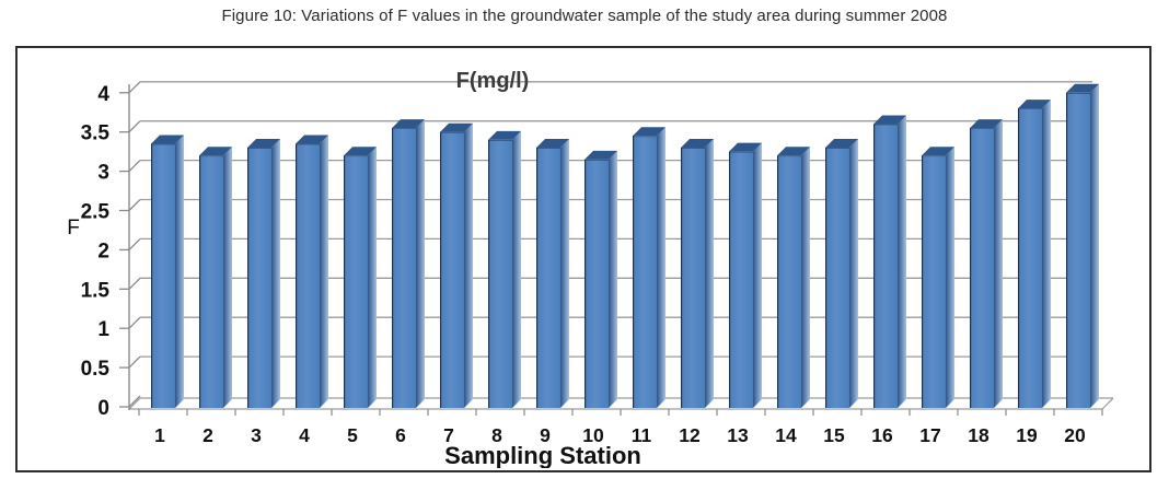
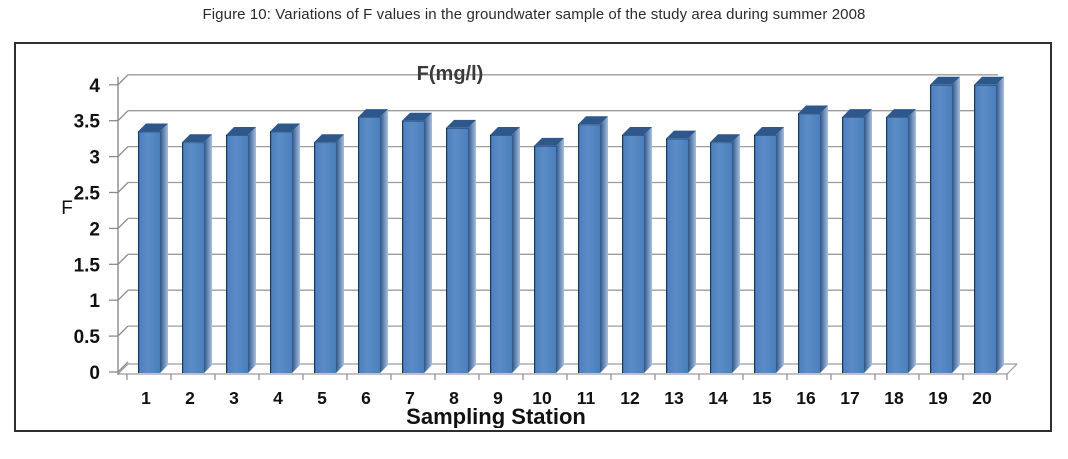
17: 3.2 -> 3.5
19: 3.8 -> 4.0
